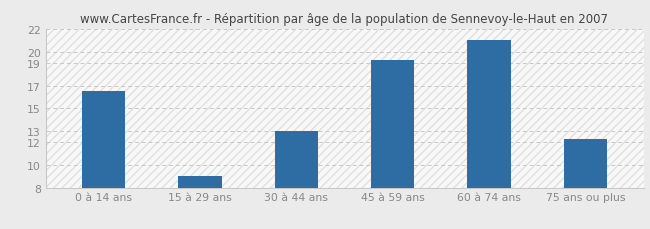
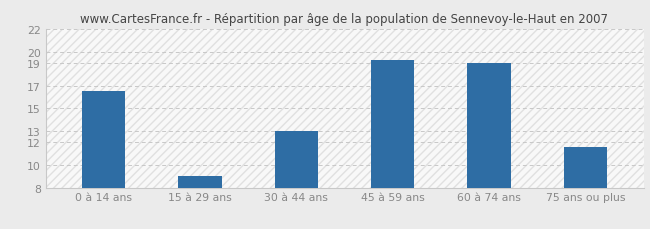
60 à 74 ans: 21.0 -> 19.0
75 ans ou plus: 12.3 -> 11.6
